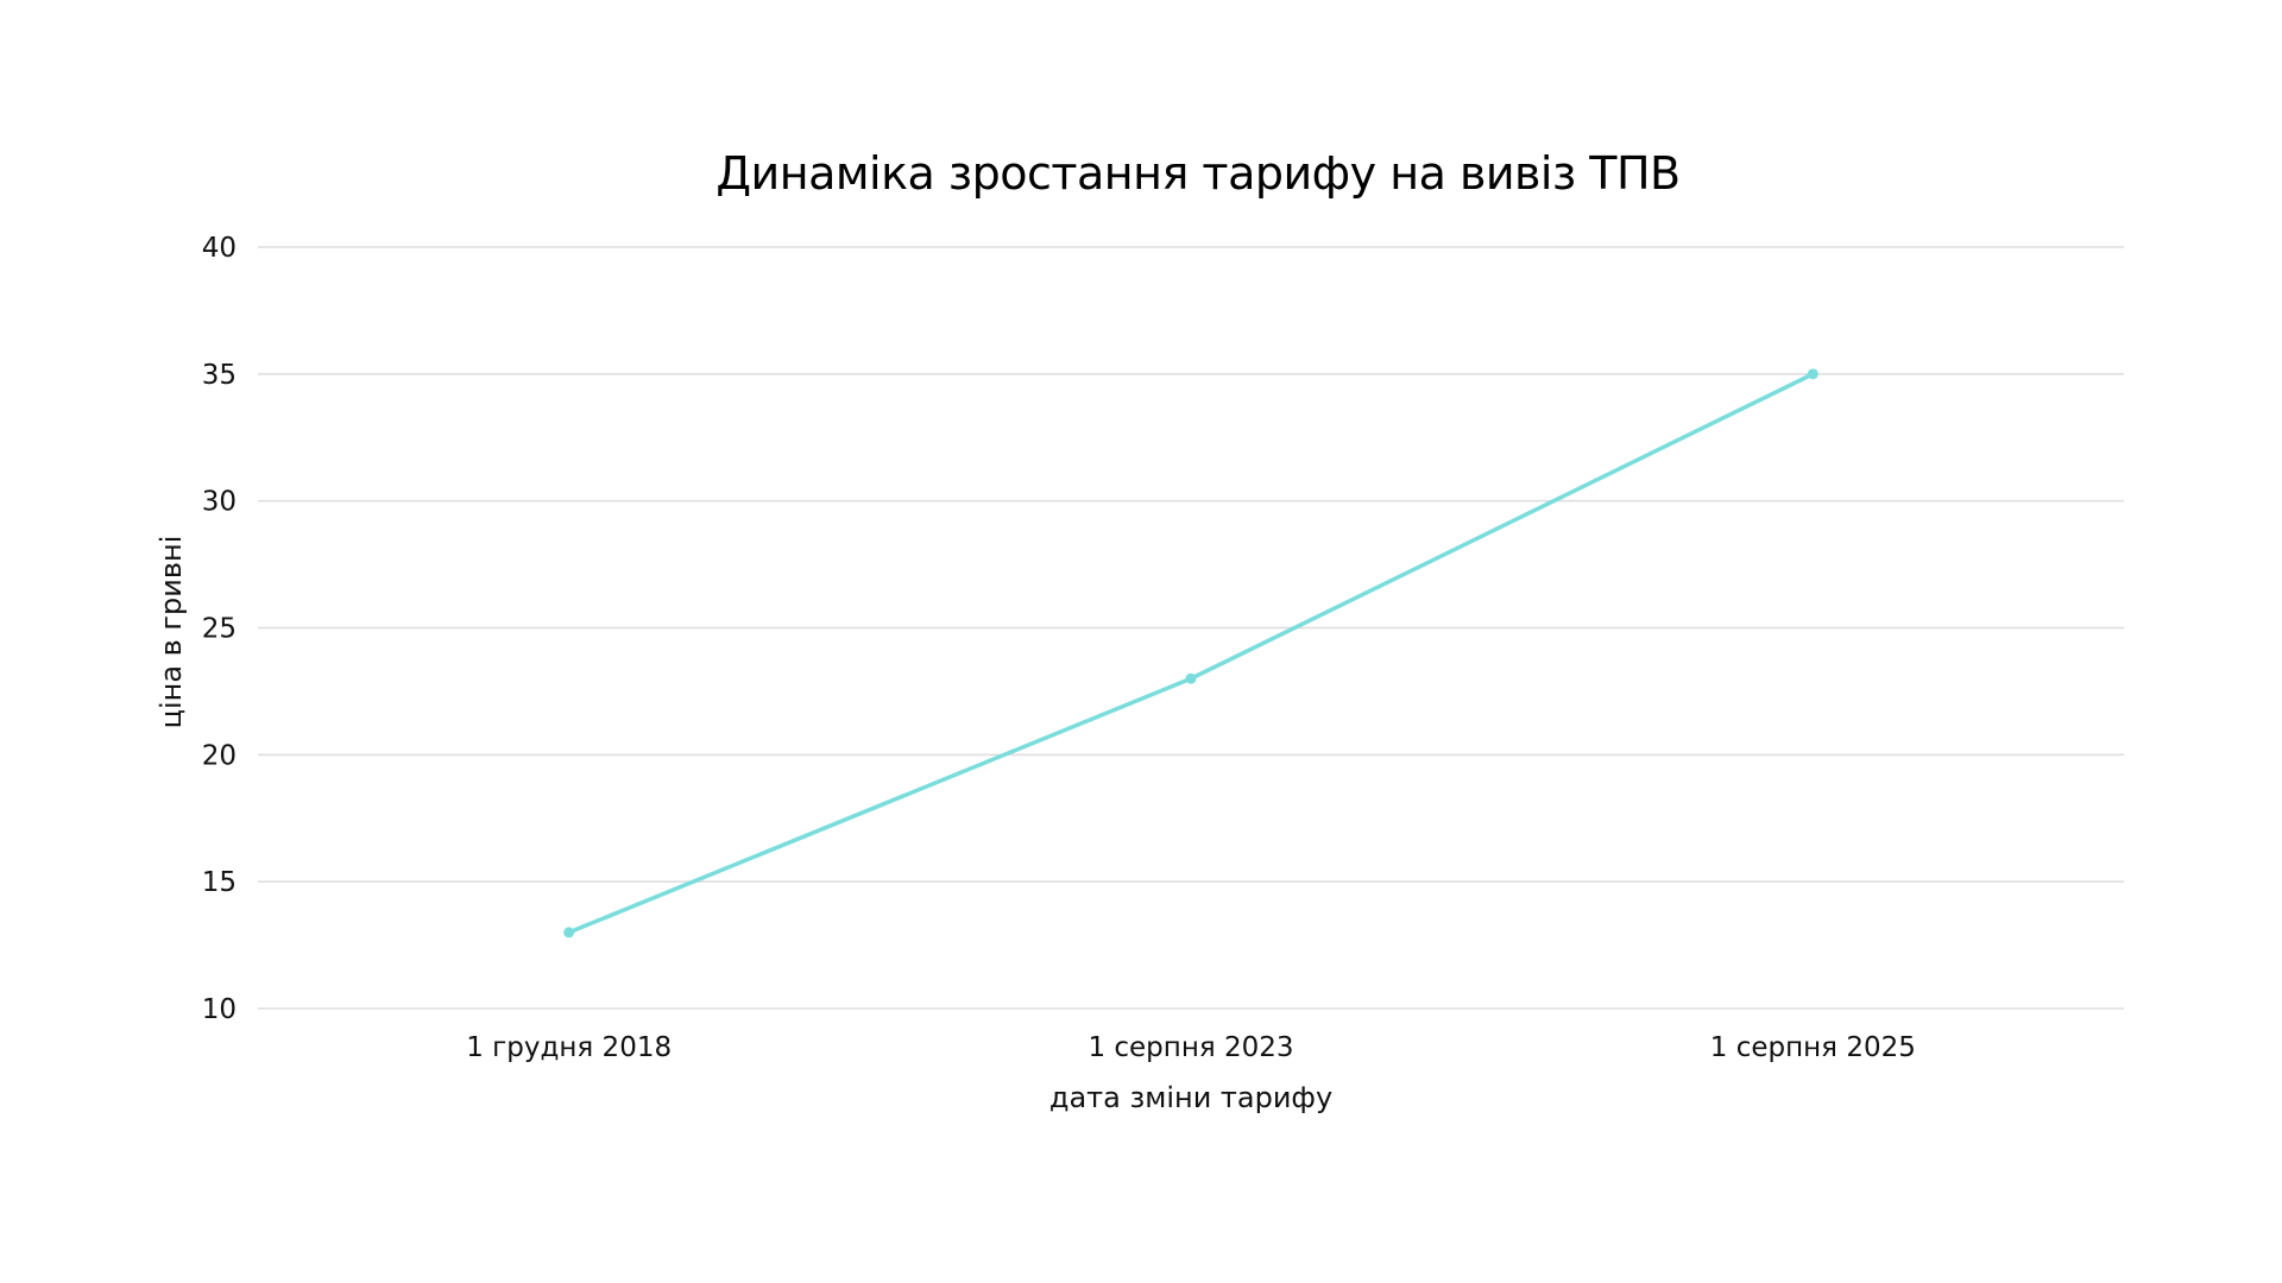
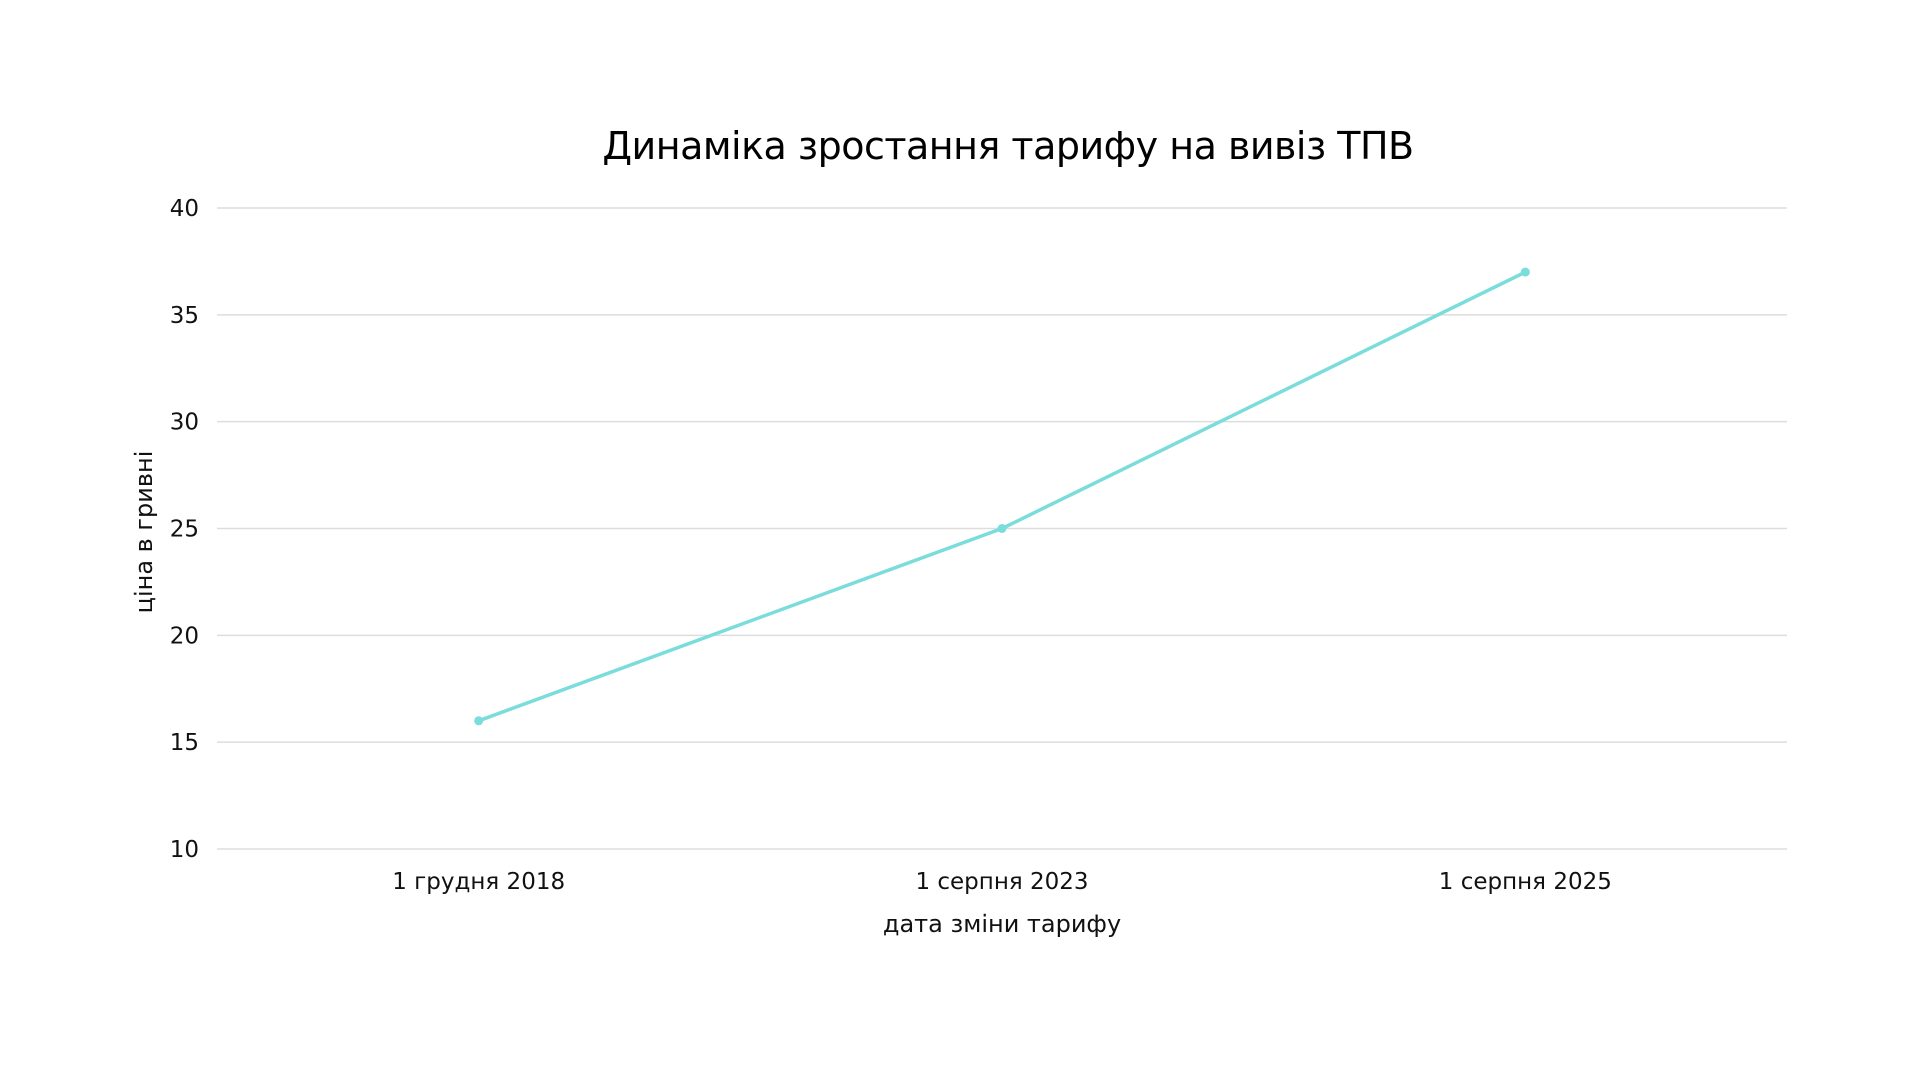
1 грудня 2018: 13 -> 16
1 серпня 2023: 23 -> 25
1 серпня 2025: 35 -> 37
